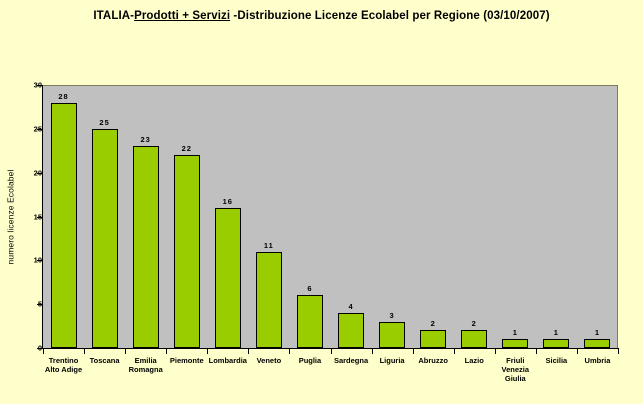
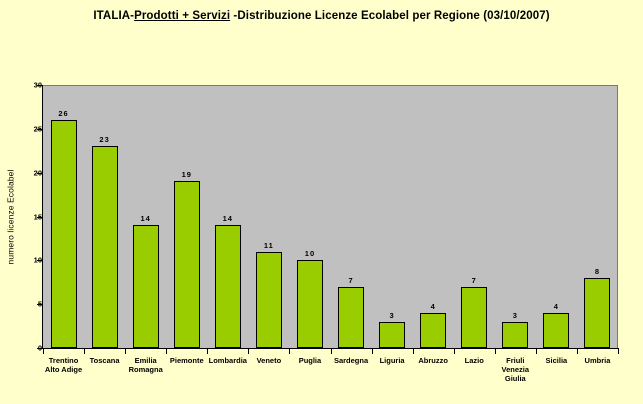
Trentino Alto Adige: 28 -> 26
Toscana: 25 -> 23
Emilia Romagna: 23 -> 14
Piemonte: 22 -> 19
Lombardia: 16 -> 14
Puglia: 6 -> 10
Sardegna: 4 -> 7
Abruzzo: 2 -> 4
Lazio: 2 -> 7
Friuli Venezia Giulia: 1 -> 3
Sicilia: 1 -> 4
Umbria: 1 -> 8
